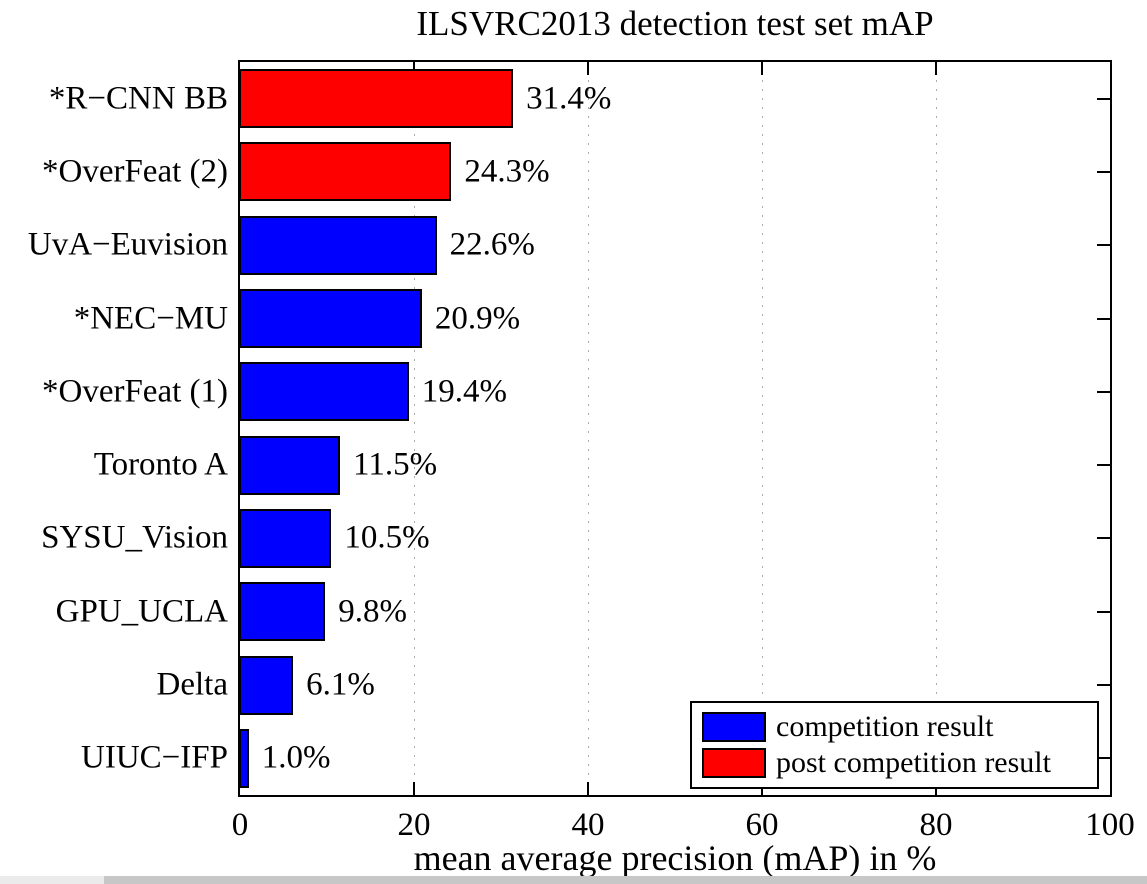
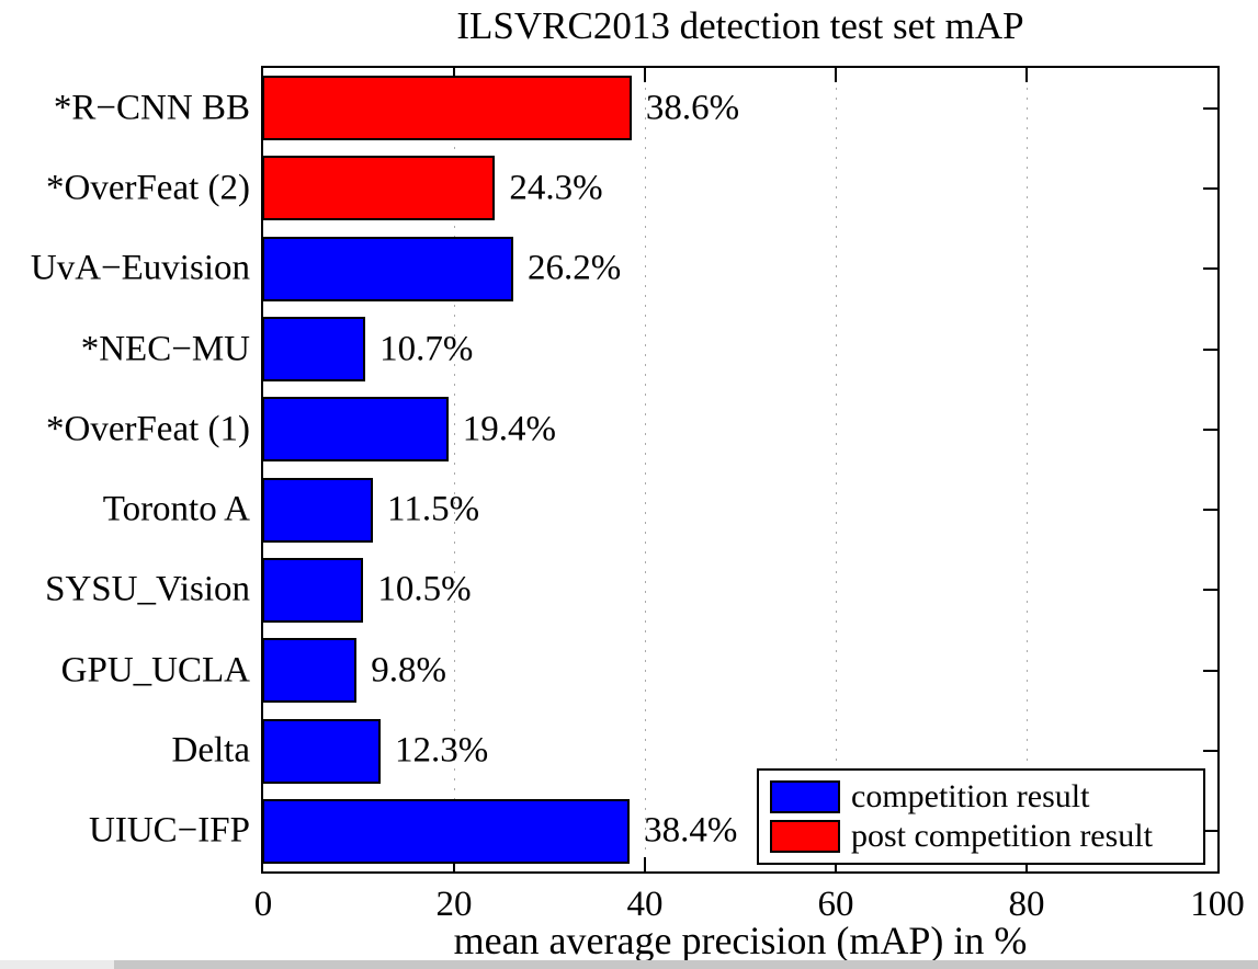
*R−CNN BB: 31.4% -> 38.6%
UvA−Euvision: 22.6% -> 26.2%
*NEC−MU: 20.9% -> 10.7%
Delta: 6.1% -> 12.3%
UIUC−IFP: 1.0% -> 38.4%
